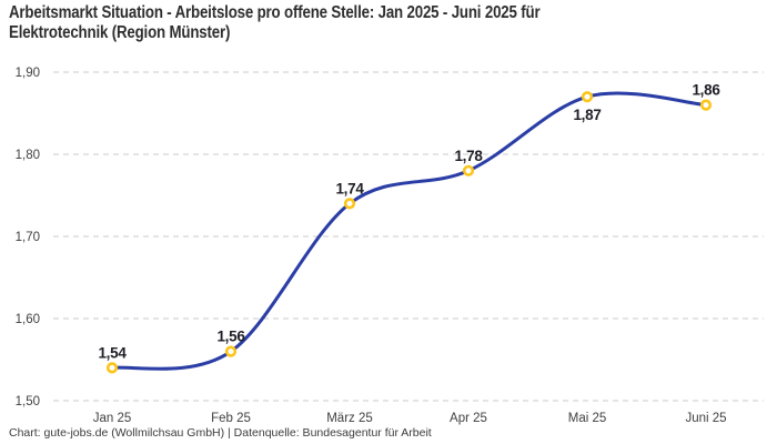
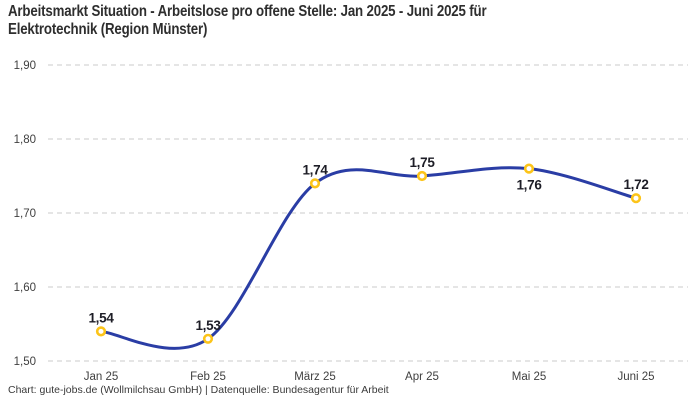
Feb 25: 1,56 -> 1,53
Apr 25: 1,78 -> 1,75
Mai 25: 1,87 -> 1,76
Juni 25: 1,86 -> 1,72
